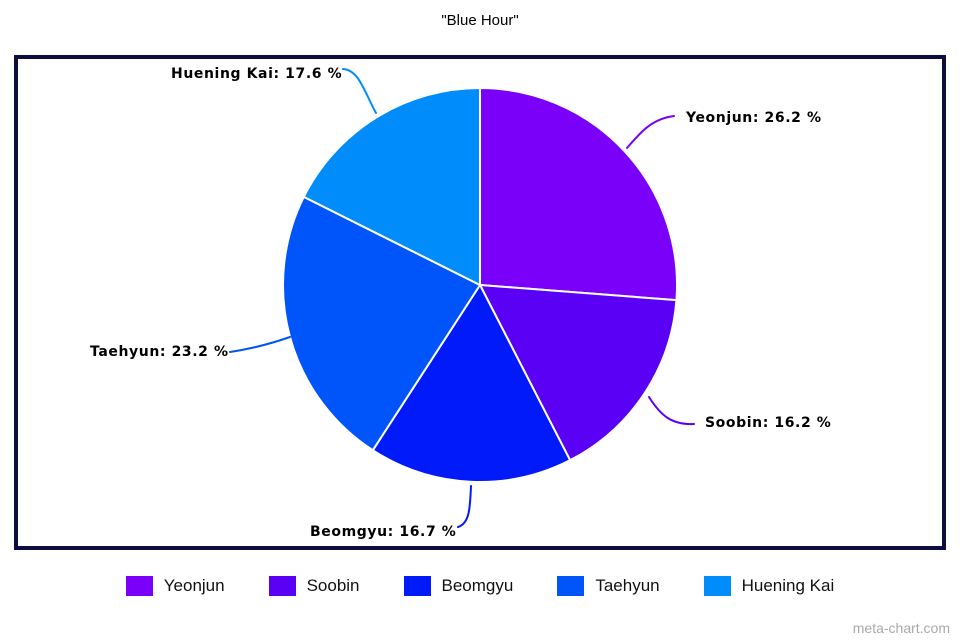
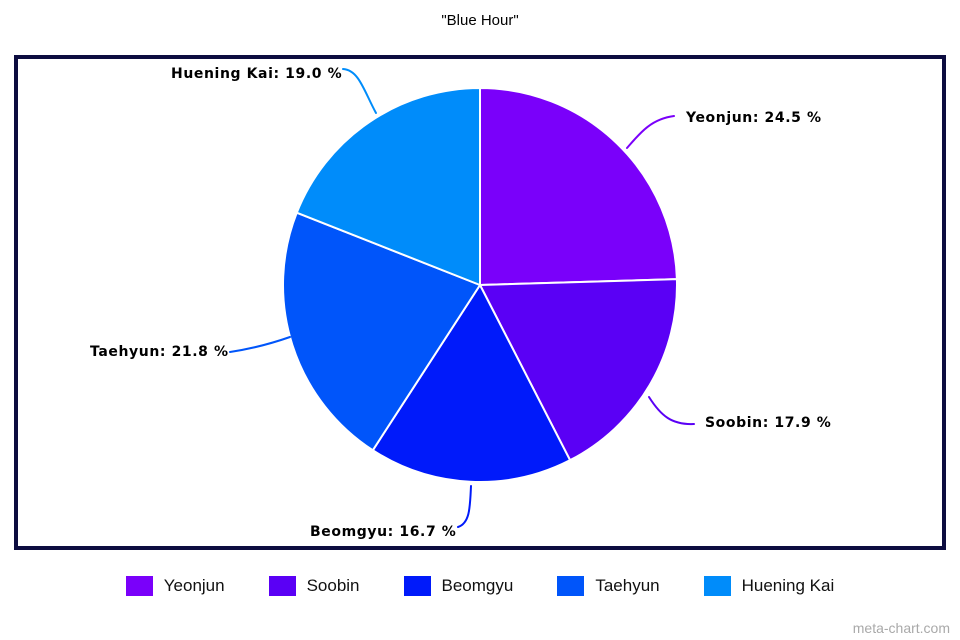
Yeonjun: 26.2 -> 24.5
Soobin: 16.2 -> 17.9
Taehyun: 23.2 -> 21.8
Huening Kai: 17.6 -> 19.0
